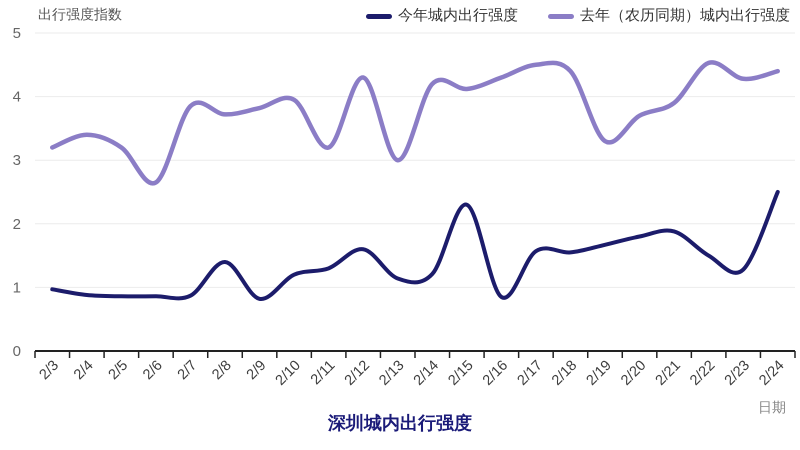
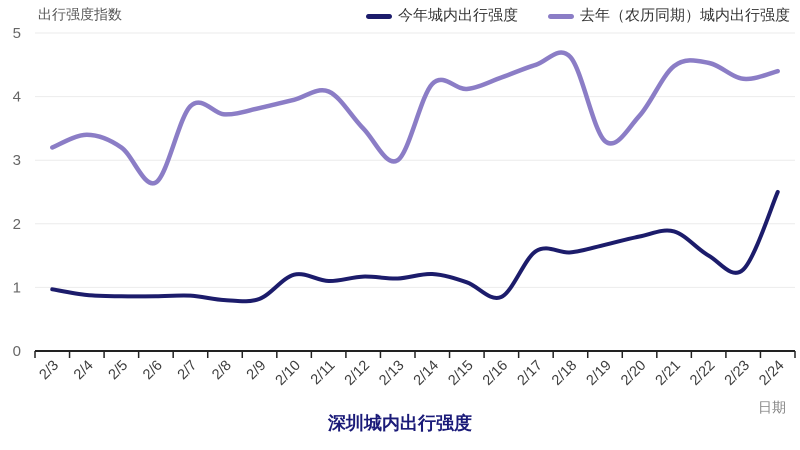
今年城内出行强度/2/8: 1.4 -> 0.8
今年城内出行强度/2/11: 1.3 -> 1.1
去年（农历同期）城内出行强度/2/11: 3.2 -> 4.1
今年城内出行强度/2/12: 1.6 -> 1.2
去年（农历同期）城内出行强度/2/12: 4.3 -> 3.5
今年城内出行强度/2/15: 2.3 -> 1.1
去年（农历同期）城内出行强度/2/18: 4.4 -> 4.6
去年（农历同期）城内出行强度/2/21: 3.9 -> 4.5
